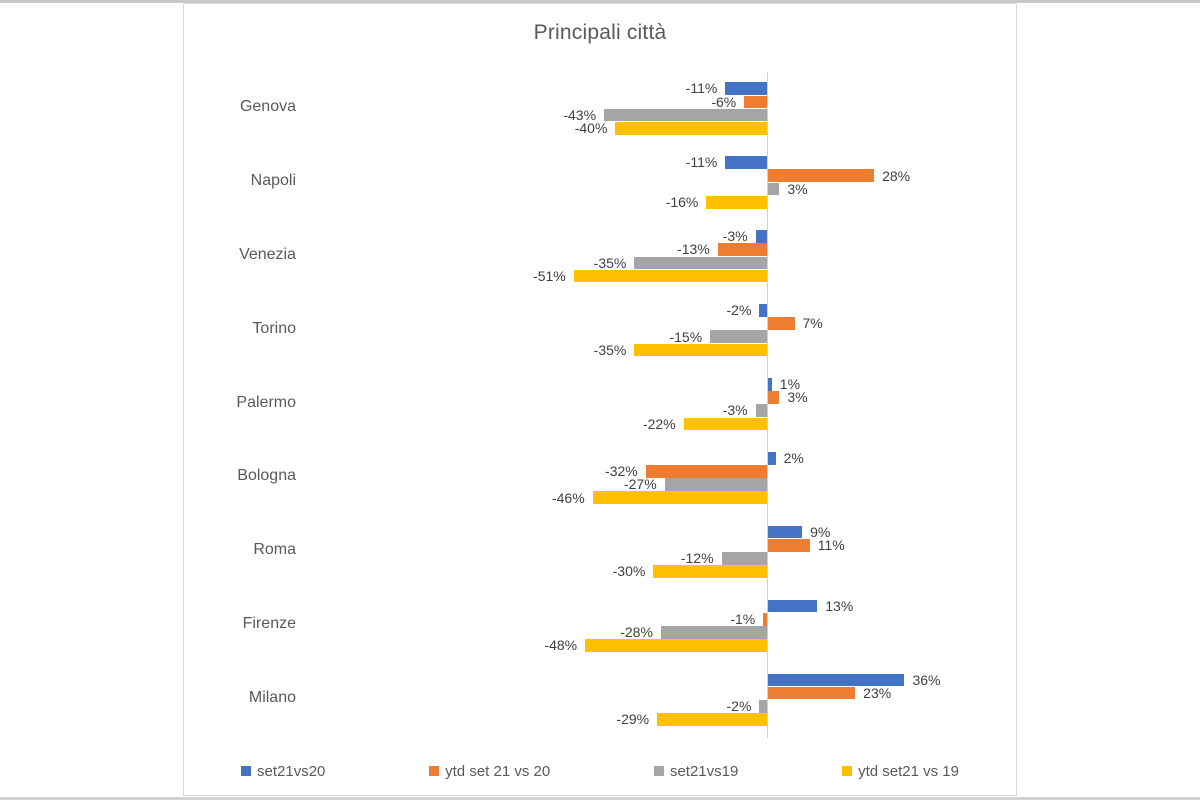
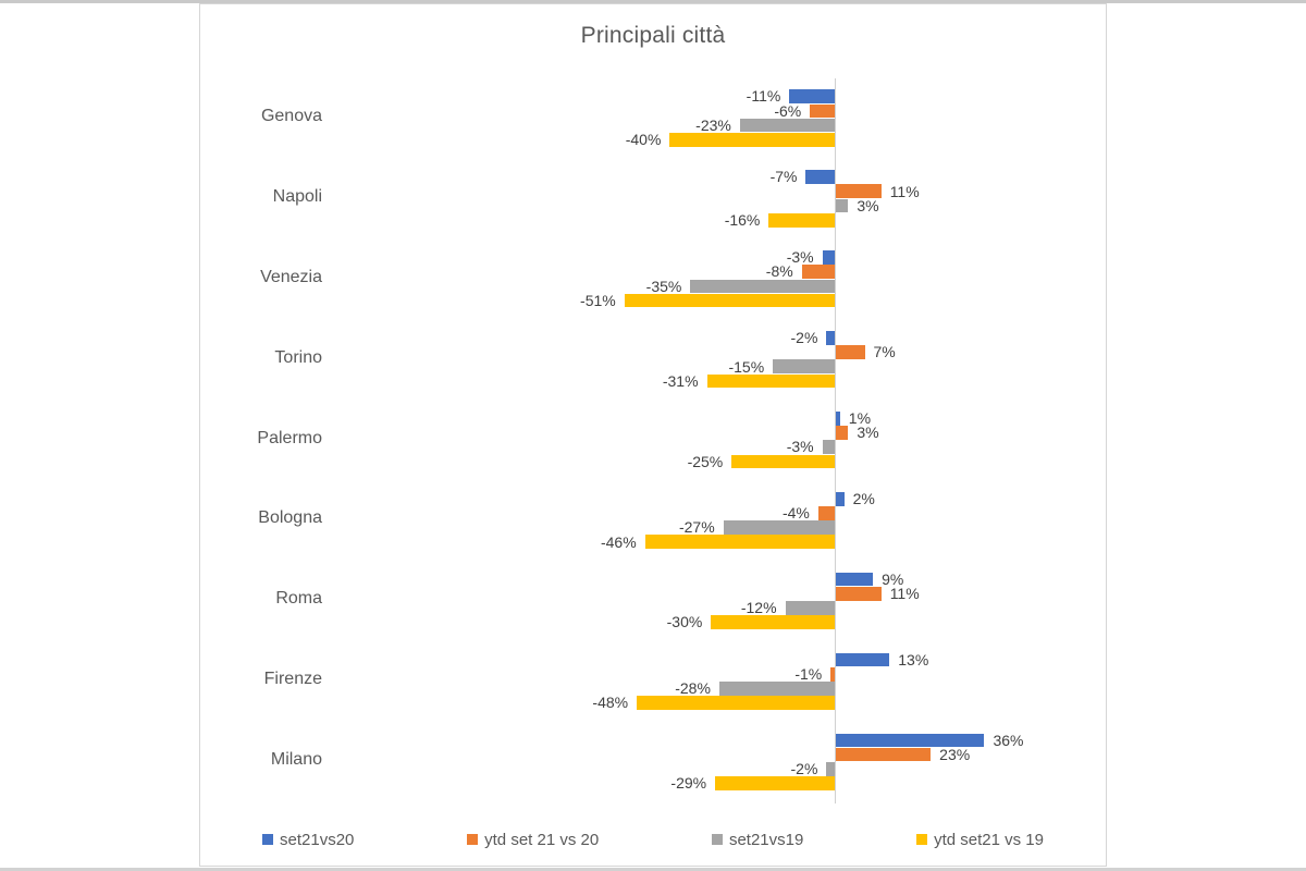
set21vs19/Genova: -43% -> -23%
set21vs20/Napoli: -11% -> -7%
ytd set 21 vs 20/Napoli: 28% -> 11%
ytd set 21 vs 20/Venezia: -13% -> -8%
ytd set21 vs 19/Torino: -35% -> -31%
ytd set21 vs 19/Palermo: -22% -> -25%
ytd set 21 vs 20/Bologna: -32% -> -4%
